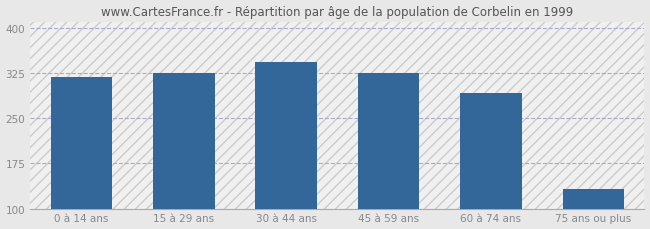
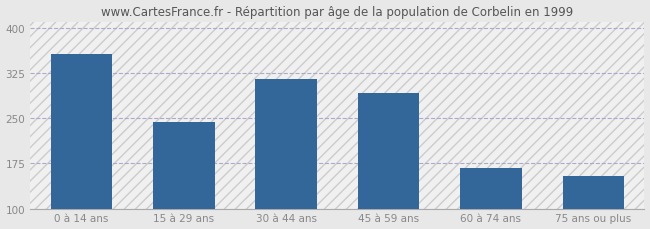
0 à 14 ans: 318 -> 356
15 à 29 ans: 324 -> 244
30 à 44 ans: 343 -> 314
45 à 59 ans: 324 -> 292
60 à 74 ans: 292 -> 168
75 ans ou plus: 132 -> 154
